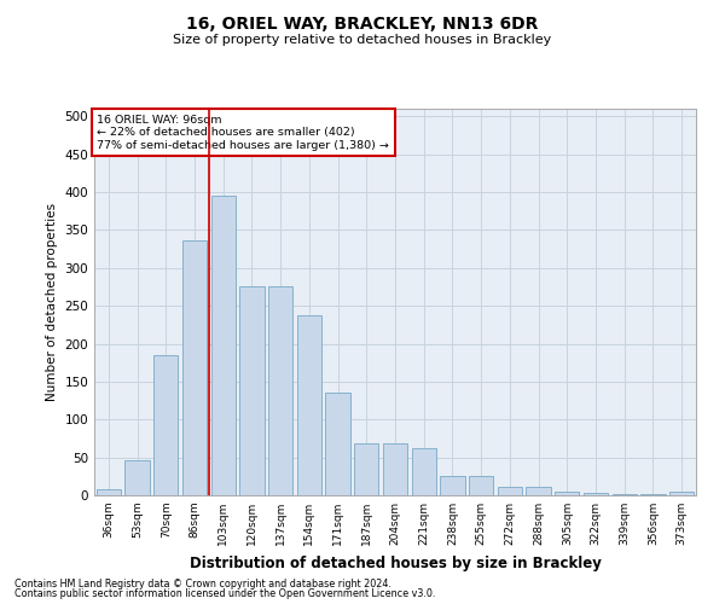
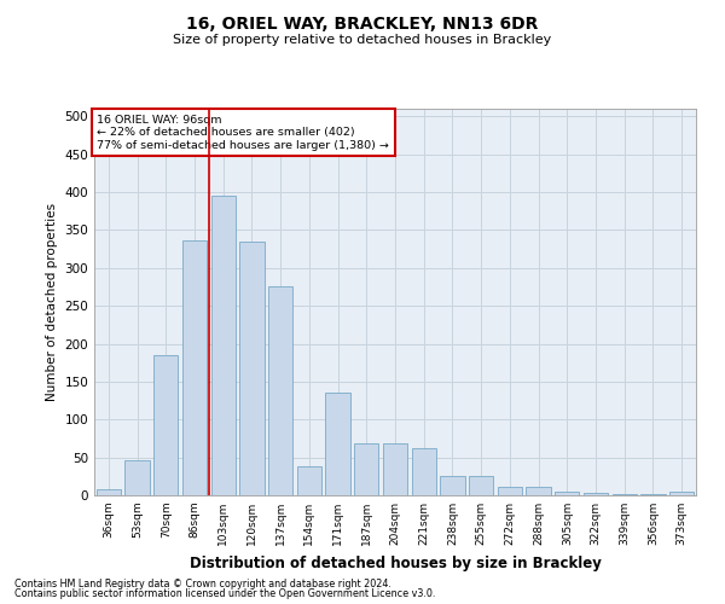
120sqm: 276 -> 334
154sqm: 238 -> 38
